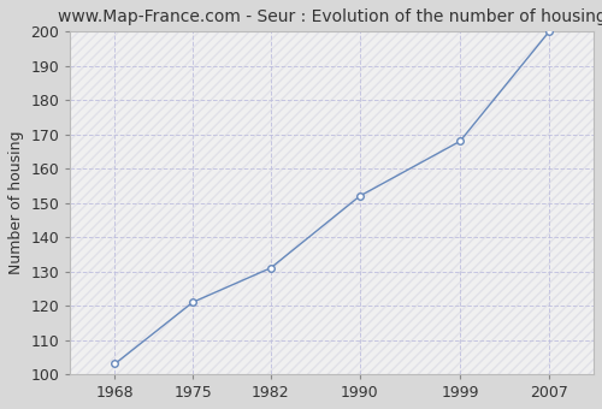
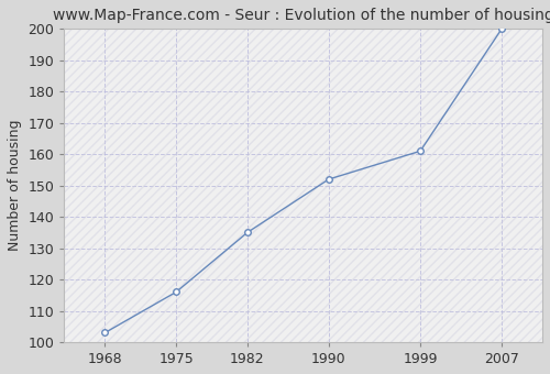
1975: 121 -> 116
1982: 131 -> 135
1999: 168 -> 161
